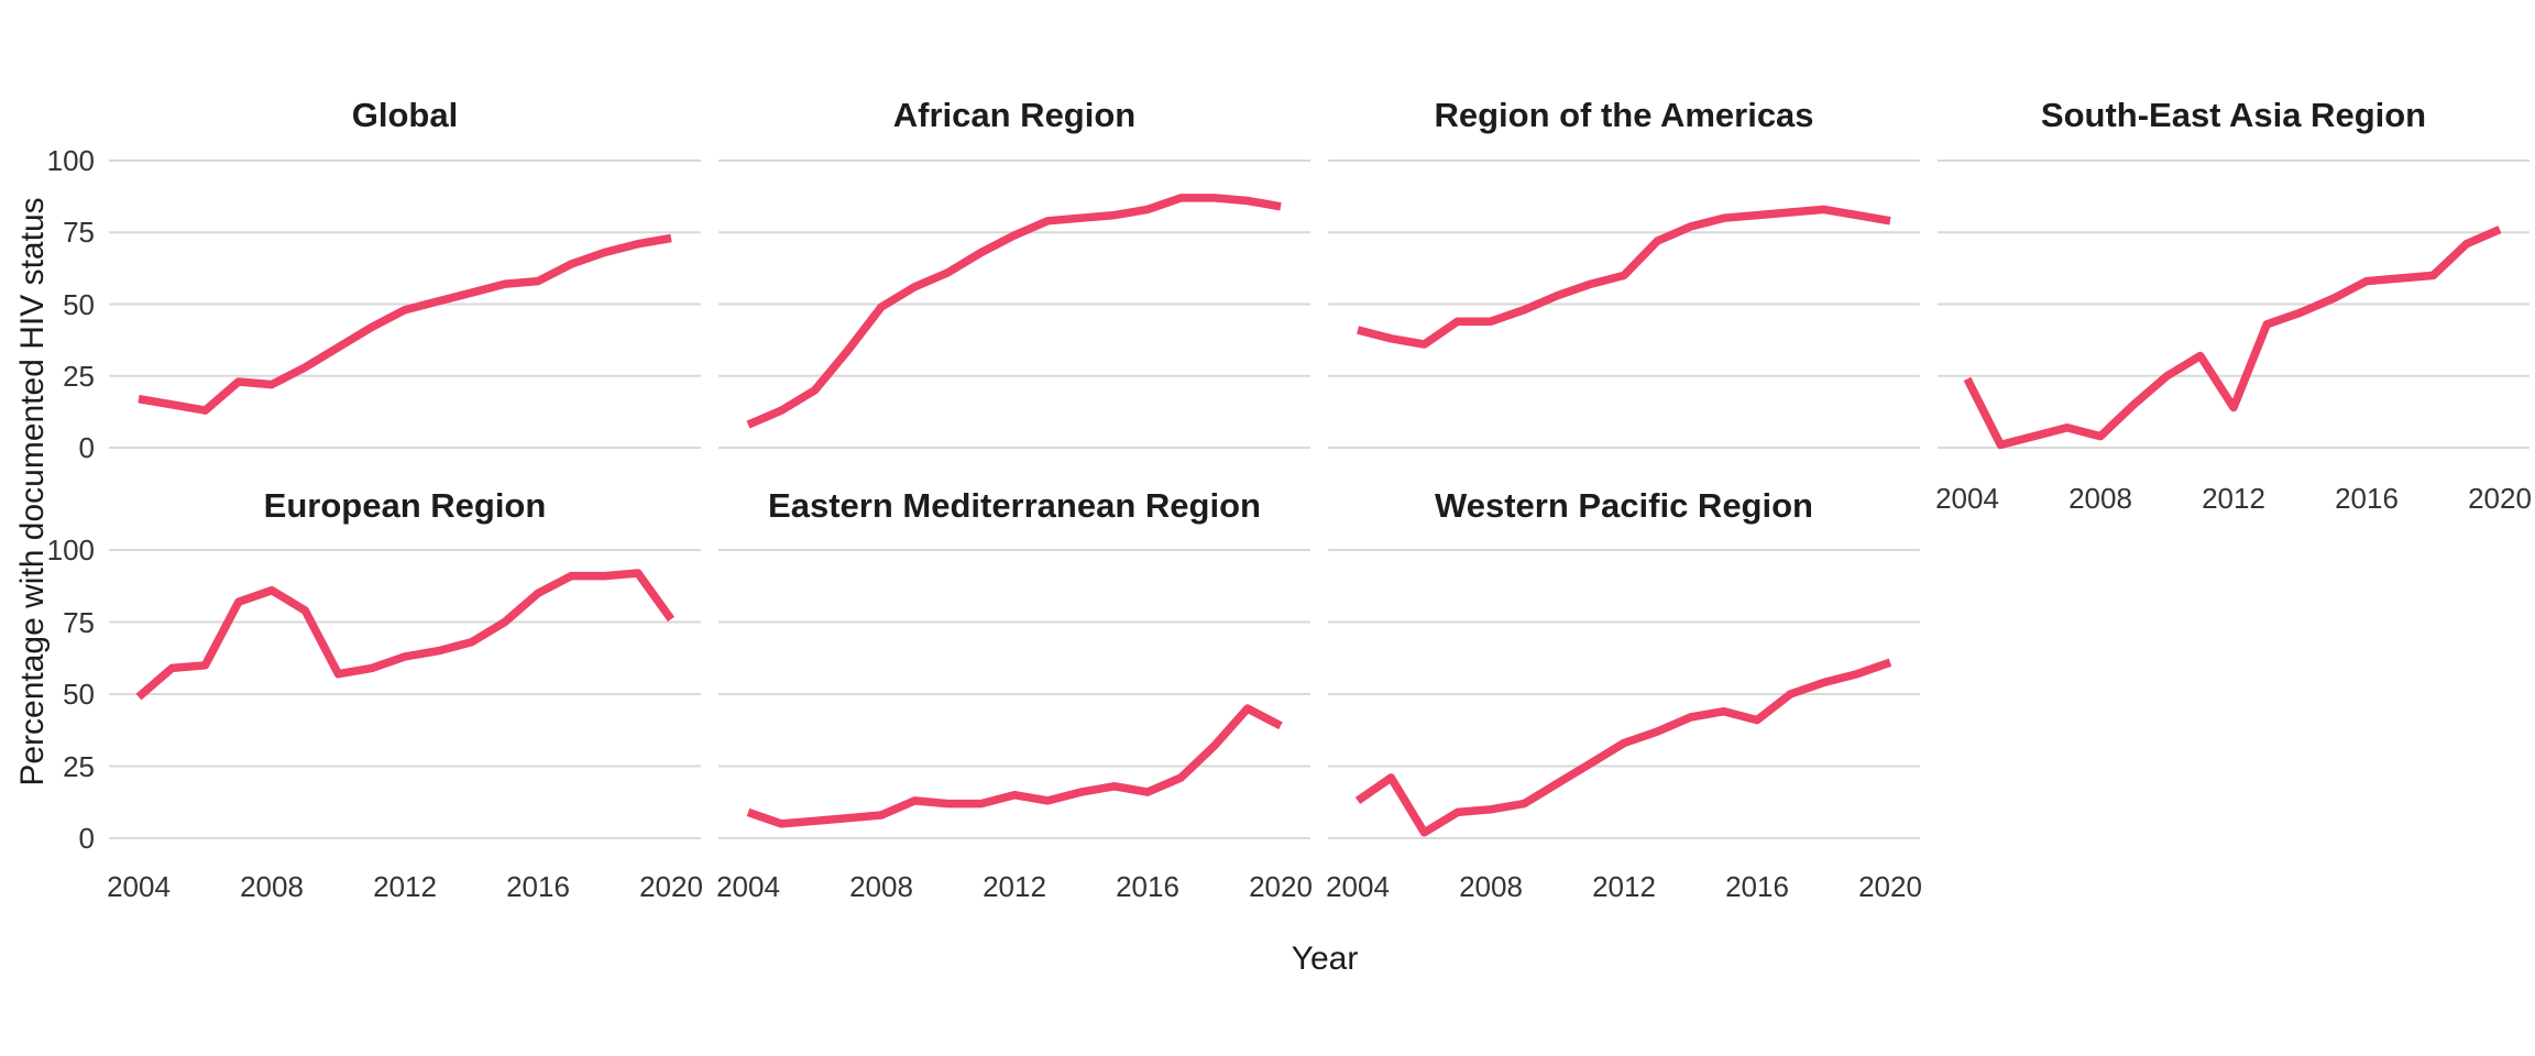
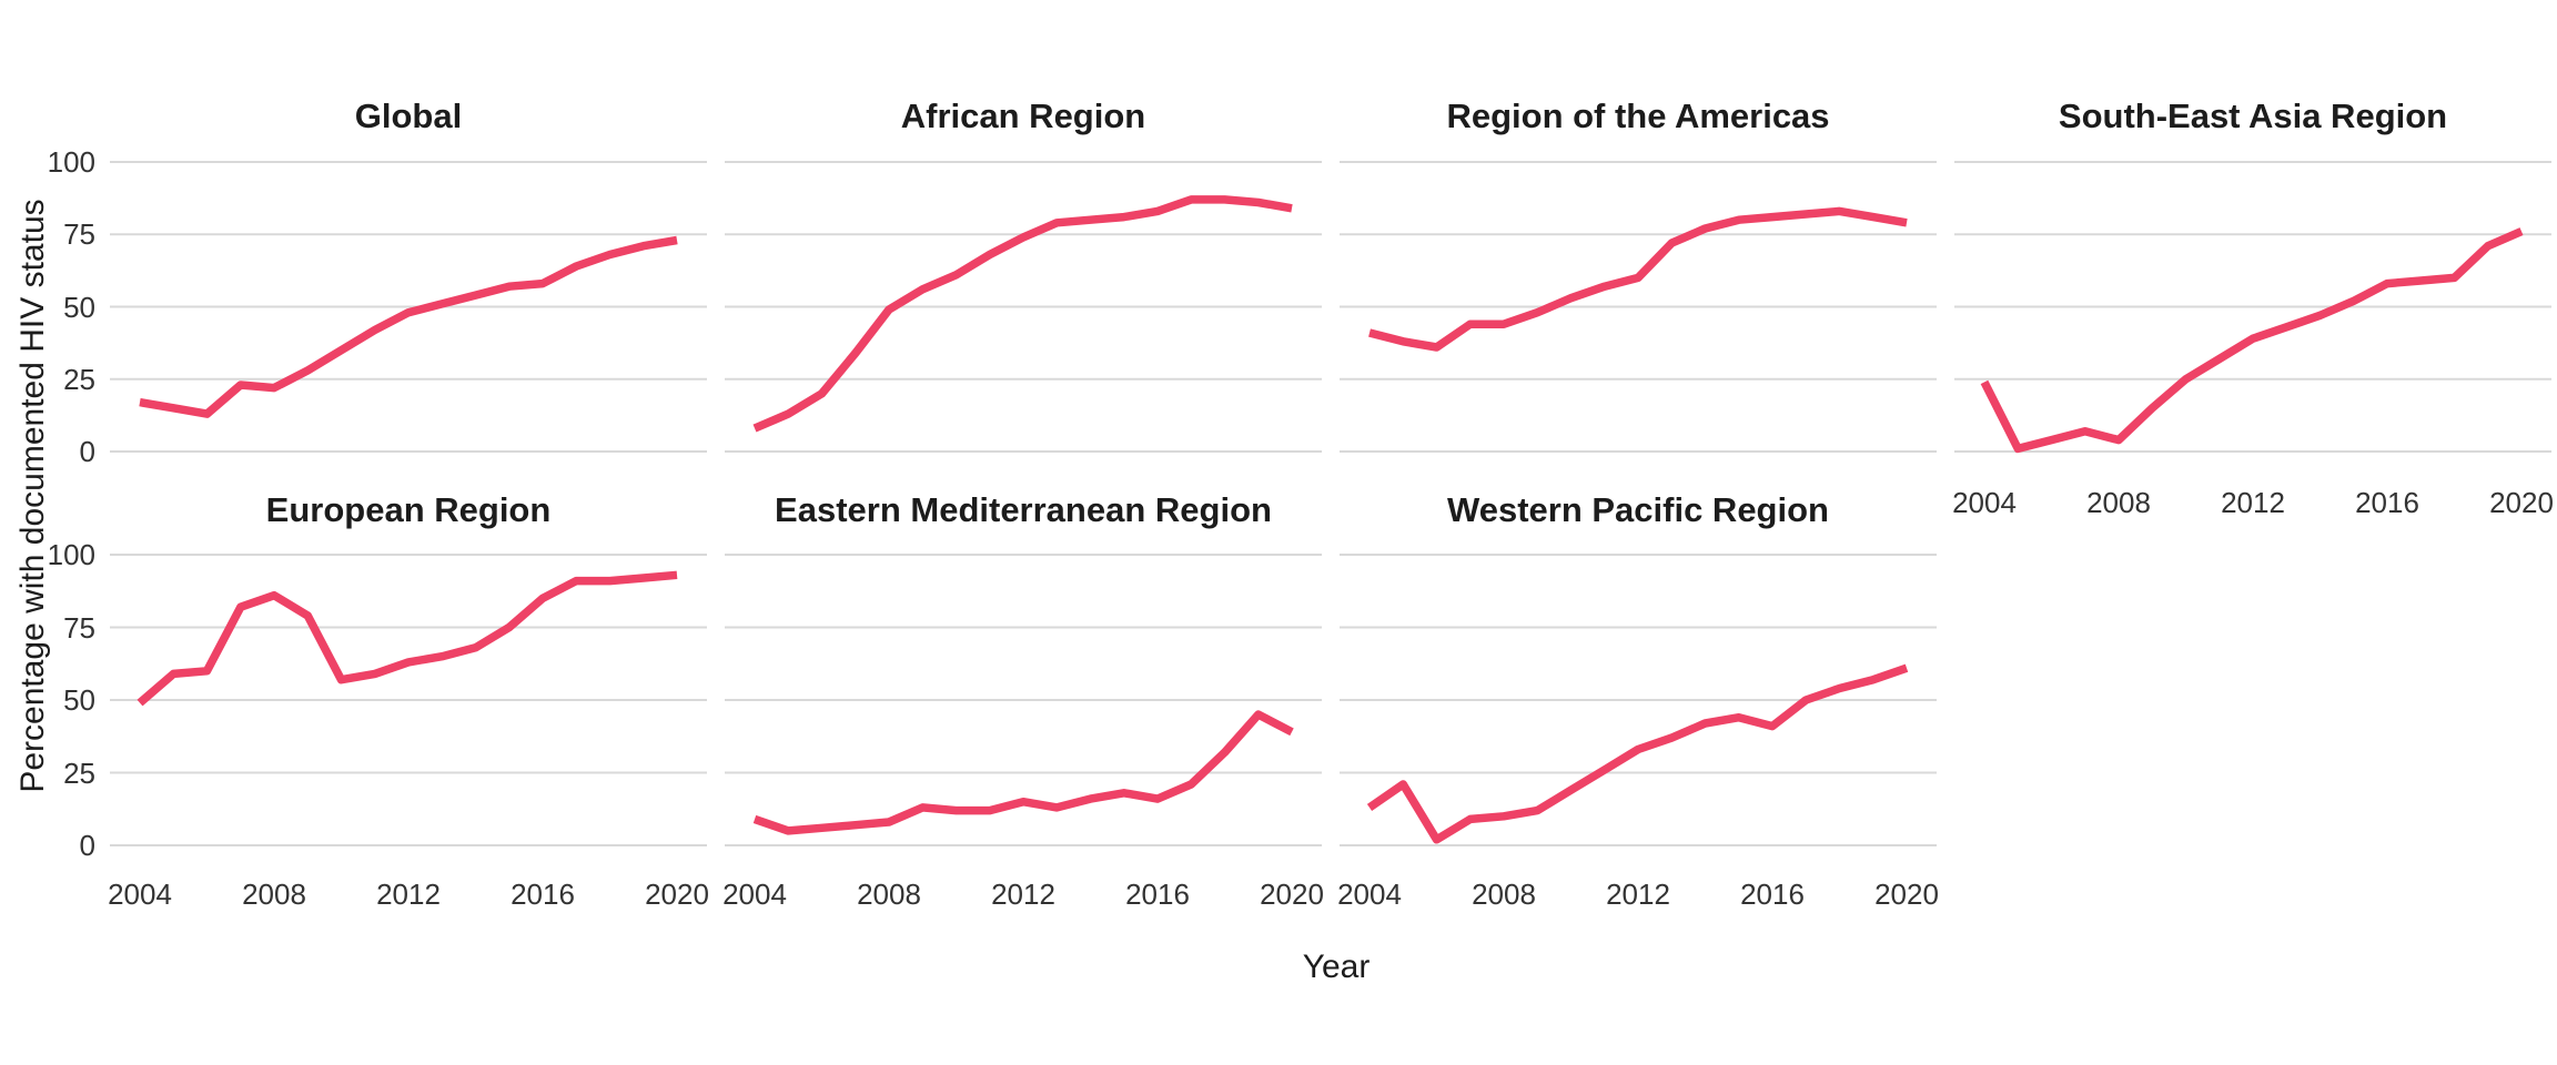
South-East Asia Region/2012: 14 -> 39
European Region/2020: 76 -> 93
